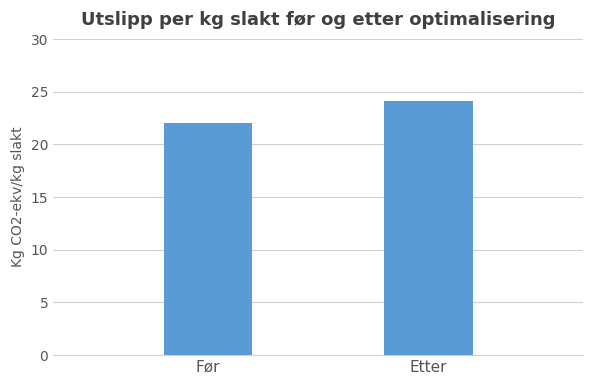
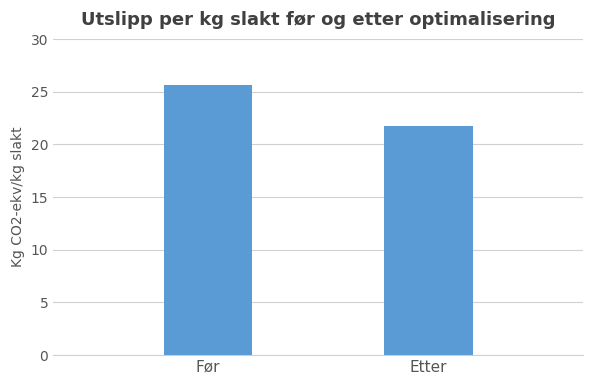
Før: 22.0 -> 25.6
Etter: 24.1 -> 21.7
